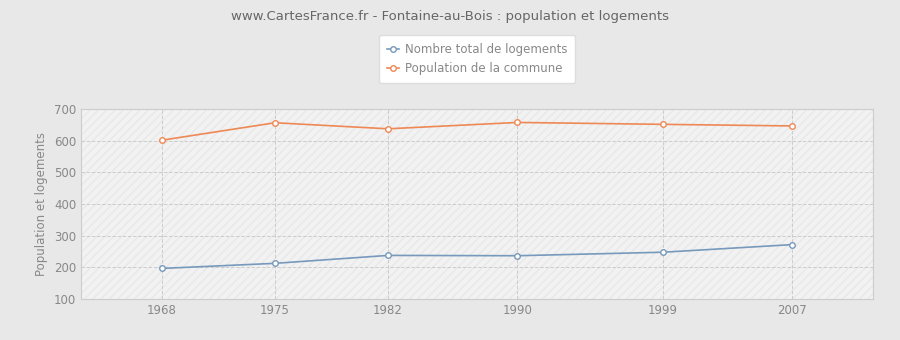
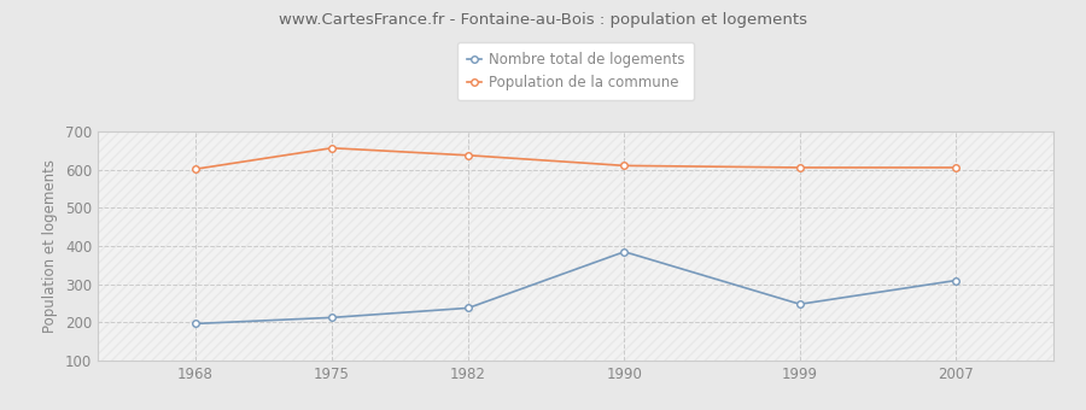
Nombre total de logements/1990: 237 -> 385
Population de la commune/1990: 657 -> 610
Population de la commune/1999: 651 -> 605
Nombre total de logements/2007: 272 -> 310
Population de la commune/2007: 646 -> 605
